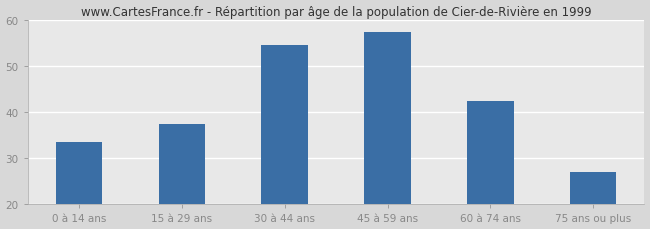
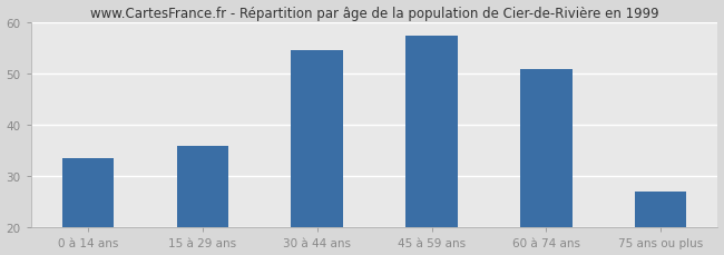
15 à 29 ans: 37.5 -> 36.0
60 à 74 ans: 42.5 -> 51.0
